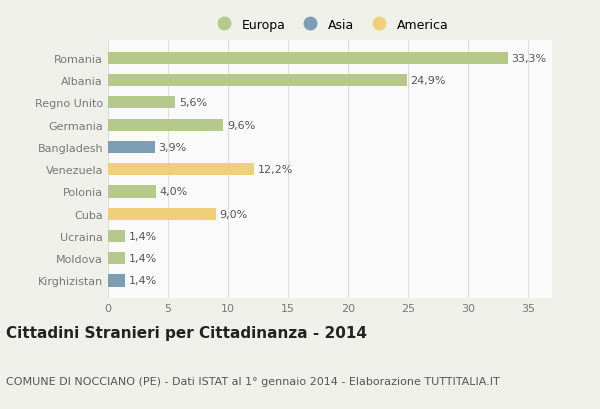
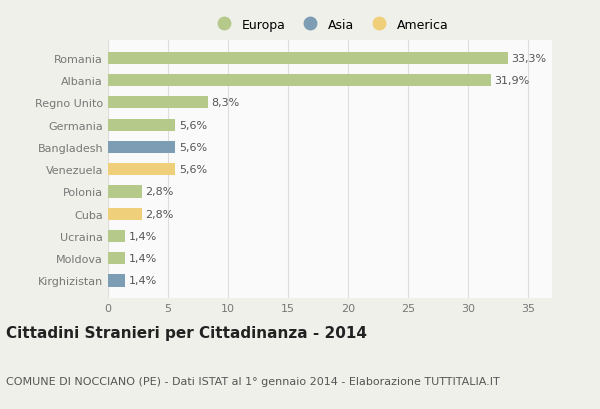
Albania: 24,9% -> 31,9%
Regno Unito: 5,6% -> 8,3%
Germania: 9,6% -> 5,6%
Bangladesh: 3,9% -> 5,6%
Venezuela: 12,2% -> 5,6%
Polonia: 4,0% -> 2,8%
Cuba: 9,0% -> 2,8%
